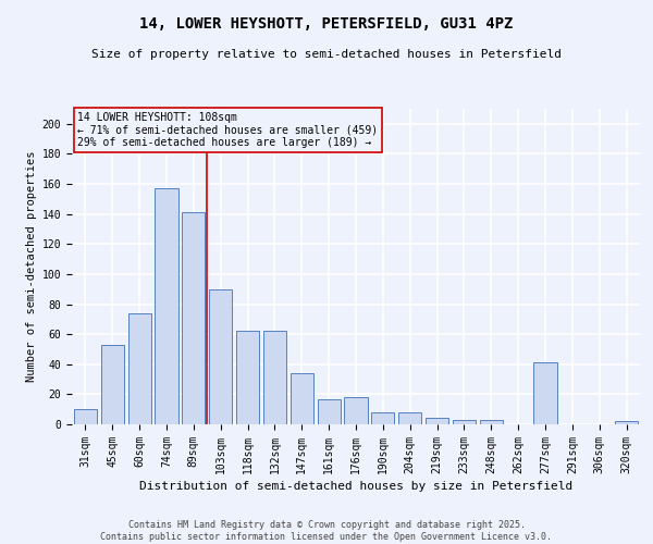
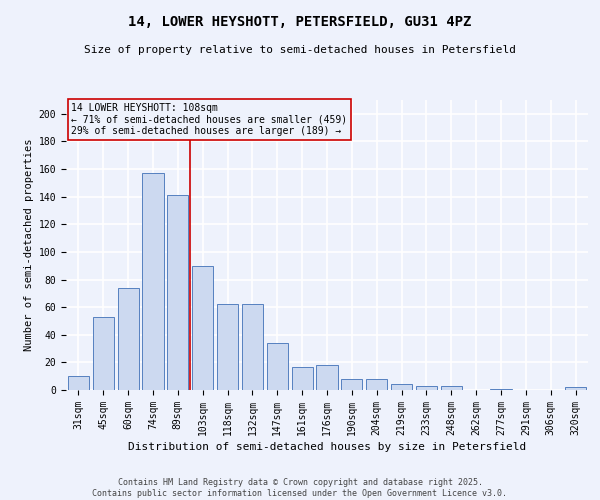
277sqm: 41 -> 1
